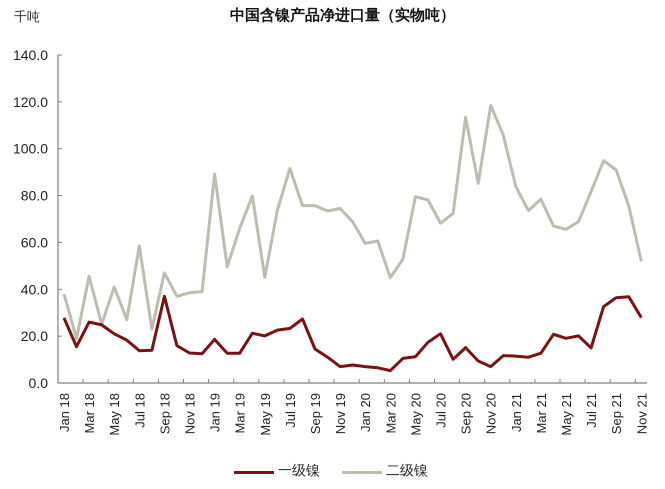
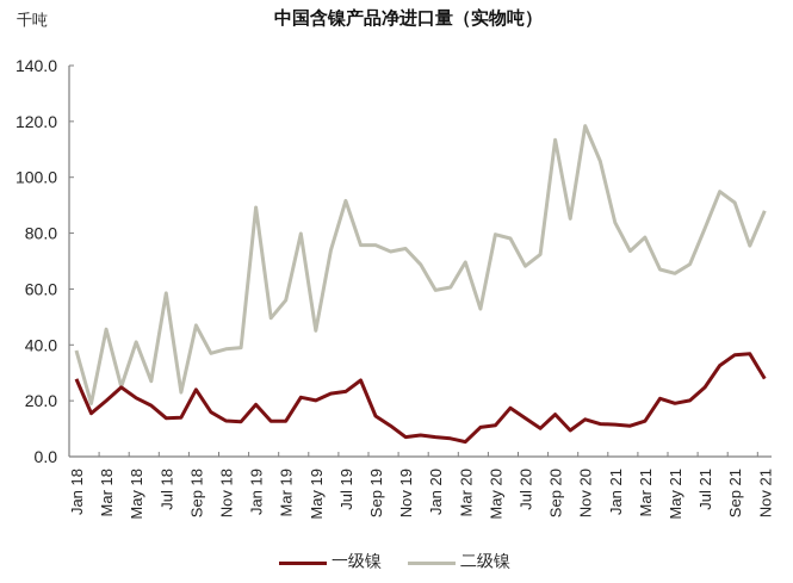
一级镍/Mar 18: 26 -> 20
一级镍/Sep 18: 37 -> 24
二级镍/Mar 19: 66 -> 56
二级镍/Mar 20: 45 -> 70
一级镍/Jul 20: 21 -> 14
一级镍/Nov 20: 7 -> 13
一级镍/Jul 21: 15 -> 25
二级镍/Nov 21: 52 -> 88
